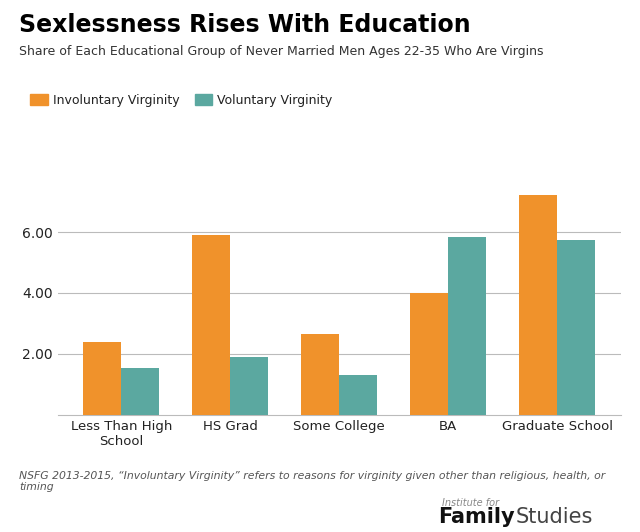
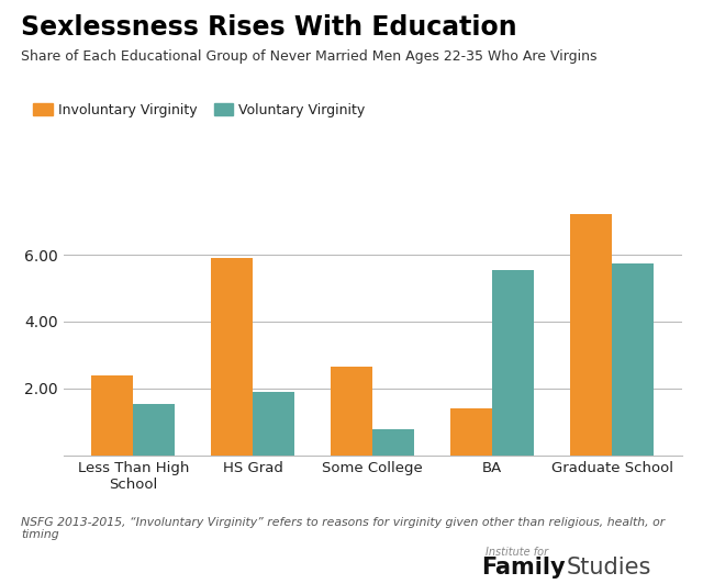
Voluntary Virginity/Some College: 1.30 -> 0.80
Involuntary Virginity/BA: 4.00 -> 1.40
Voluntary Virginity/BA: 5.85 -> 5.55
